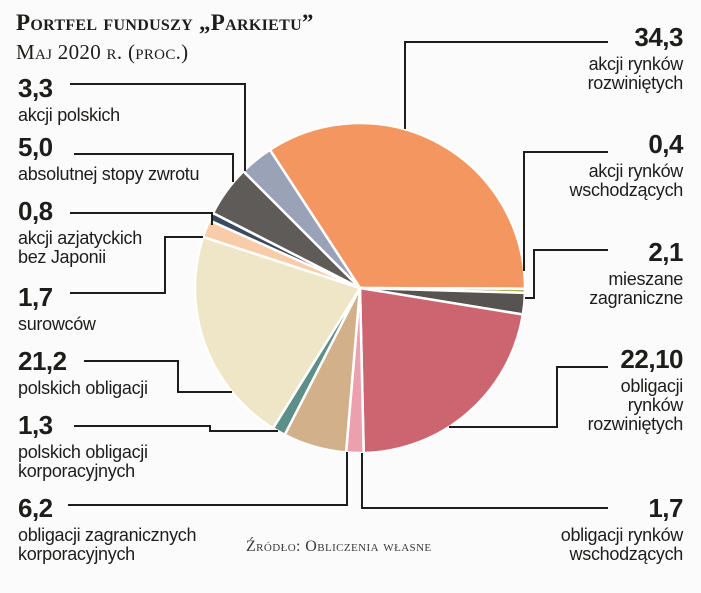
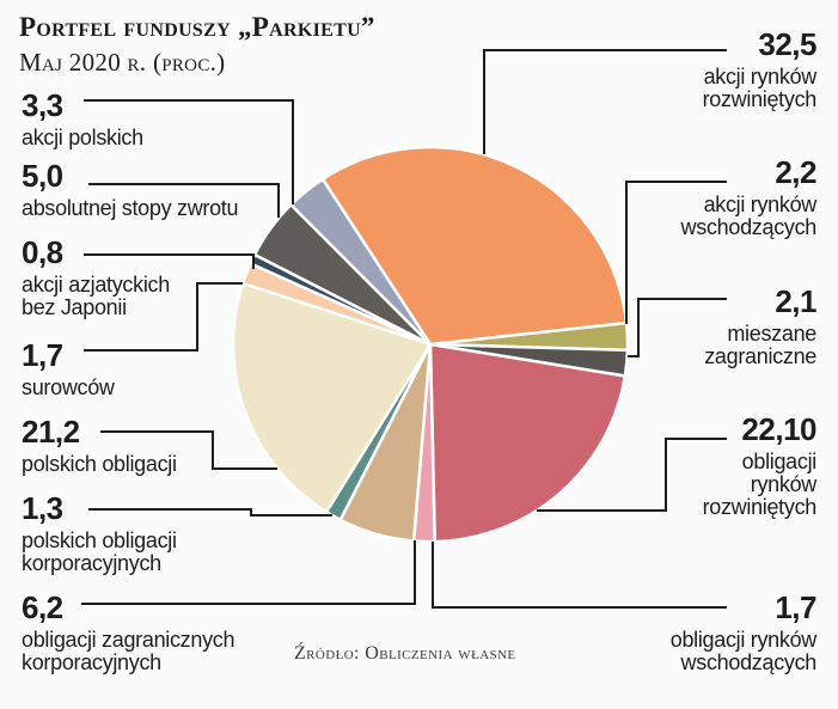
akcji rynków rozwiniętych: 34,3 -> 32,5
akcji rynków wschodzących: 0,4 -> 2,2
